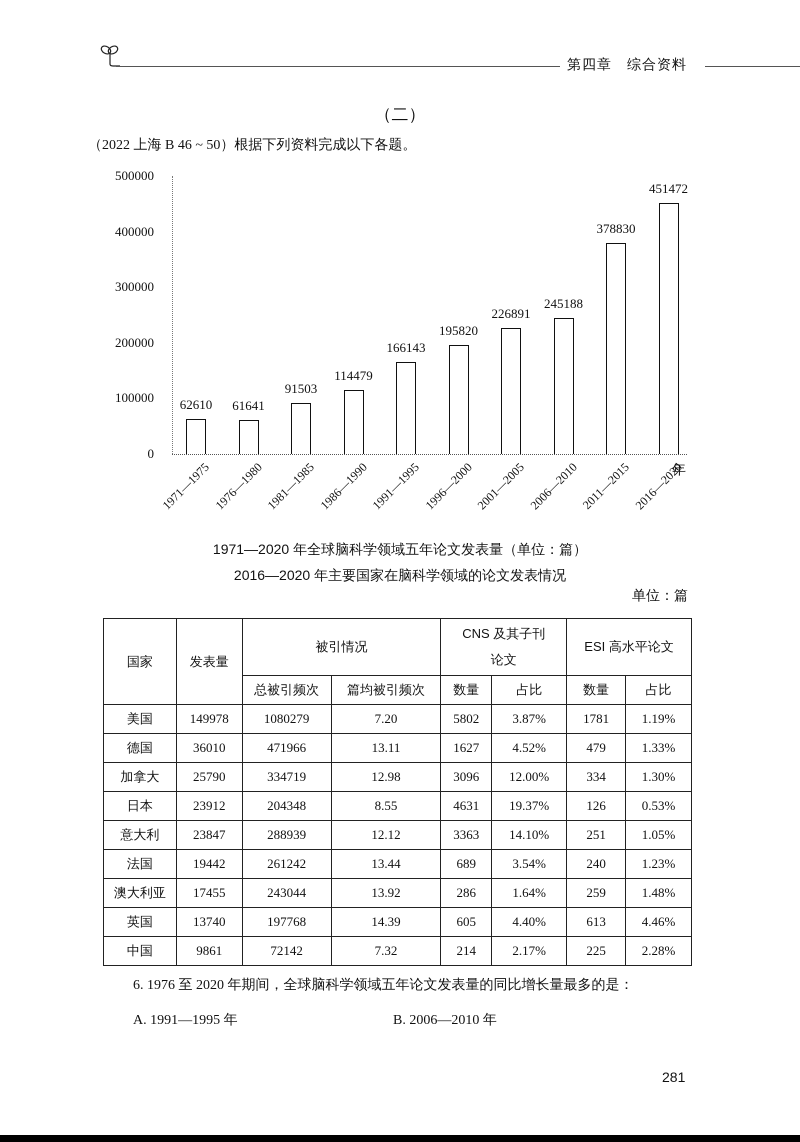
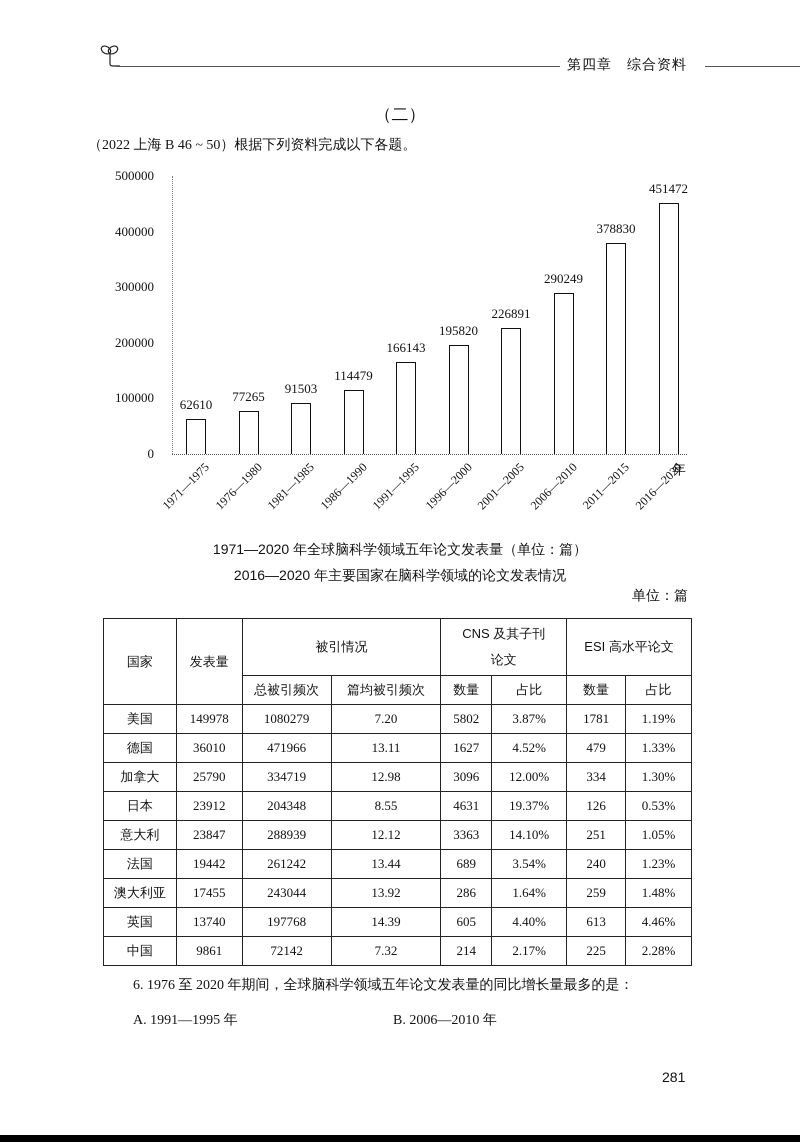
1976—1980: 61641 -> 77265
2006—2010: 245188 -> 290249
